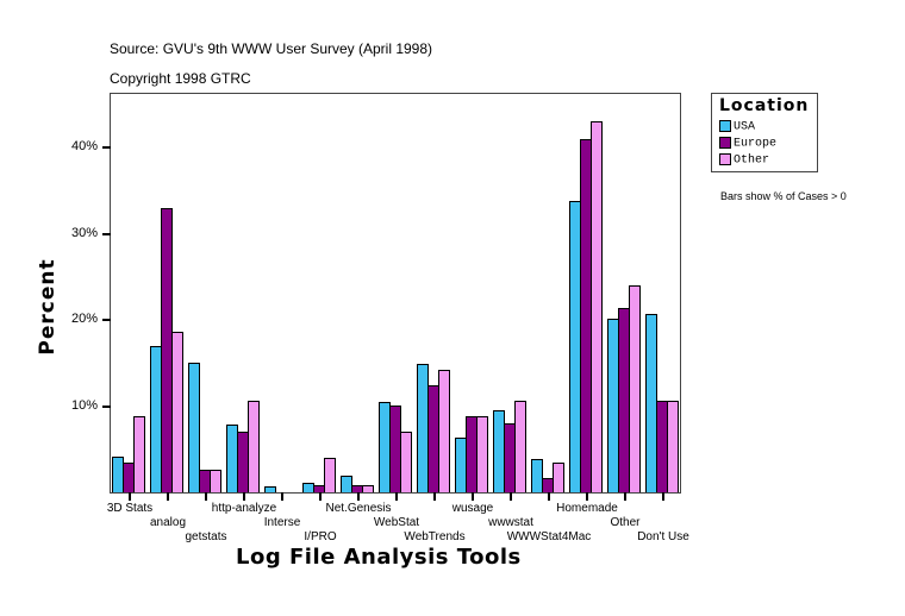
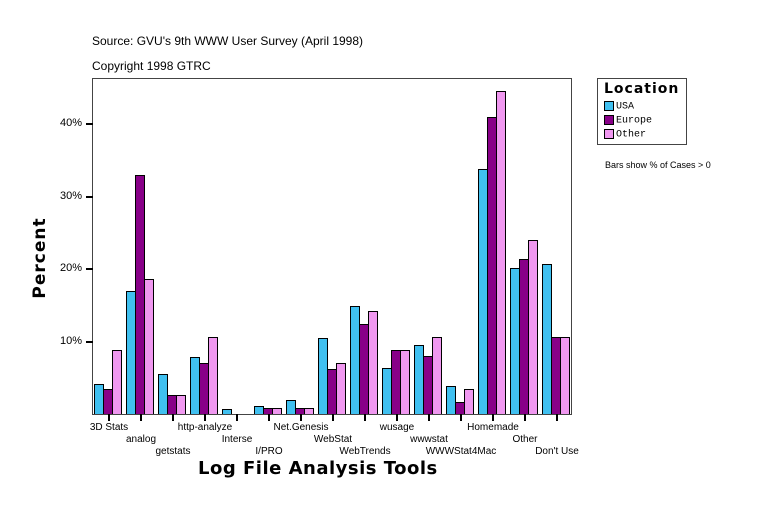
USA/getstats: 15% -> 6%
Other/I/PRO: 4% -> 1%
Europe/WebStat: 10% -> 6%
Other/Homemade: 43% -> 45%
